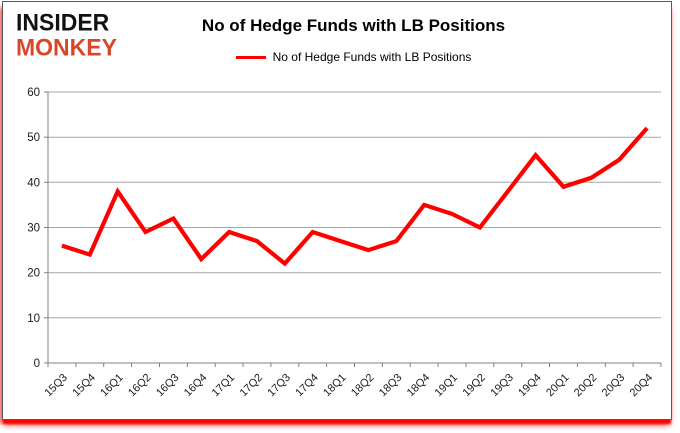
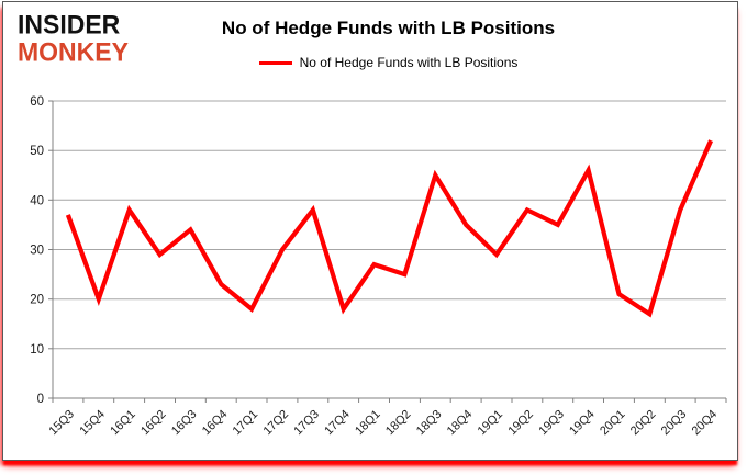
15Q3: 26 -> 37
15Q4: 24 -> 20
16Q3: 32 -> 34
17Q1: 29 -> 18
17Q2: 27 -> 30
17Q3: 22 -> 38
17Q4: 29 -> 18
18Q3: 27 -> 45
19Q1: 33 -> 29
19Q2: 30 -> 38
19Q3: 38 -> 35
20Q1: 39 -> 21
20Q2: 41 -> 17
20Q3: 45 -> 38
